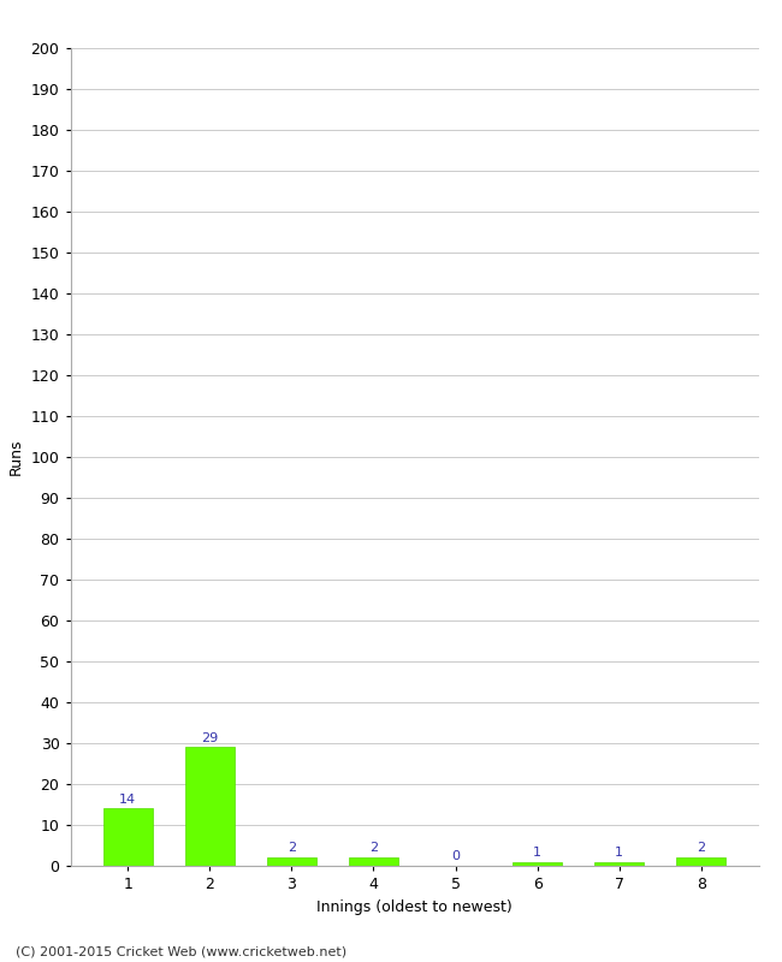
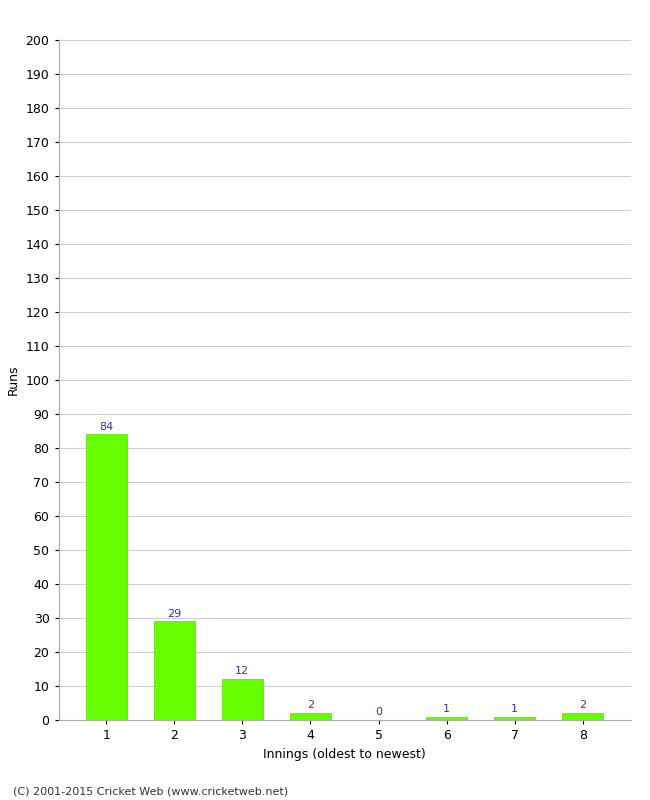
1: 14 -> 84
3: 2 -> 12
